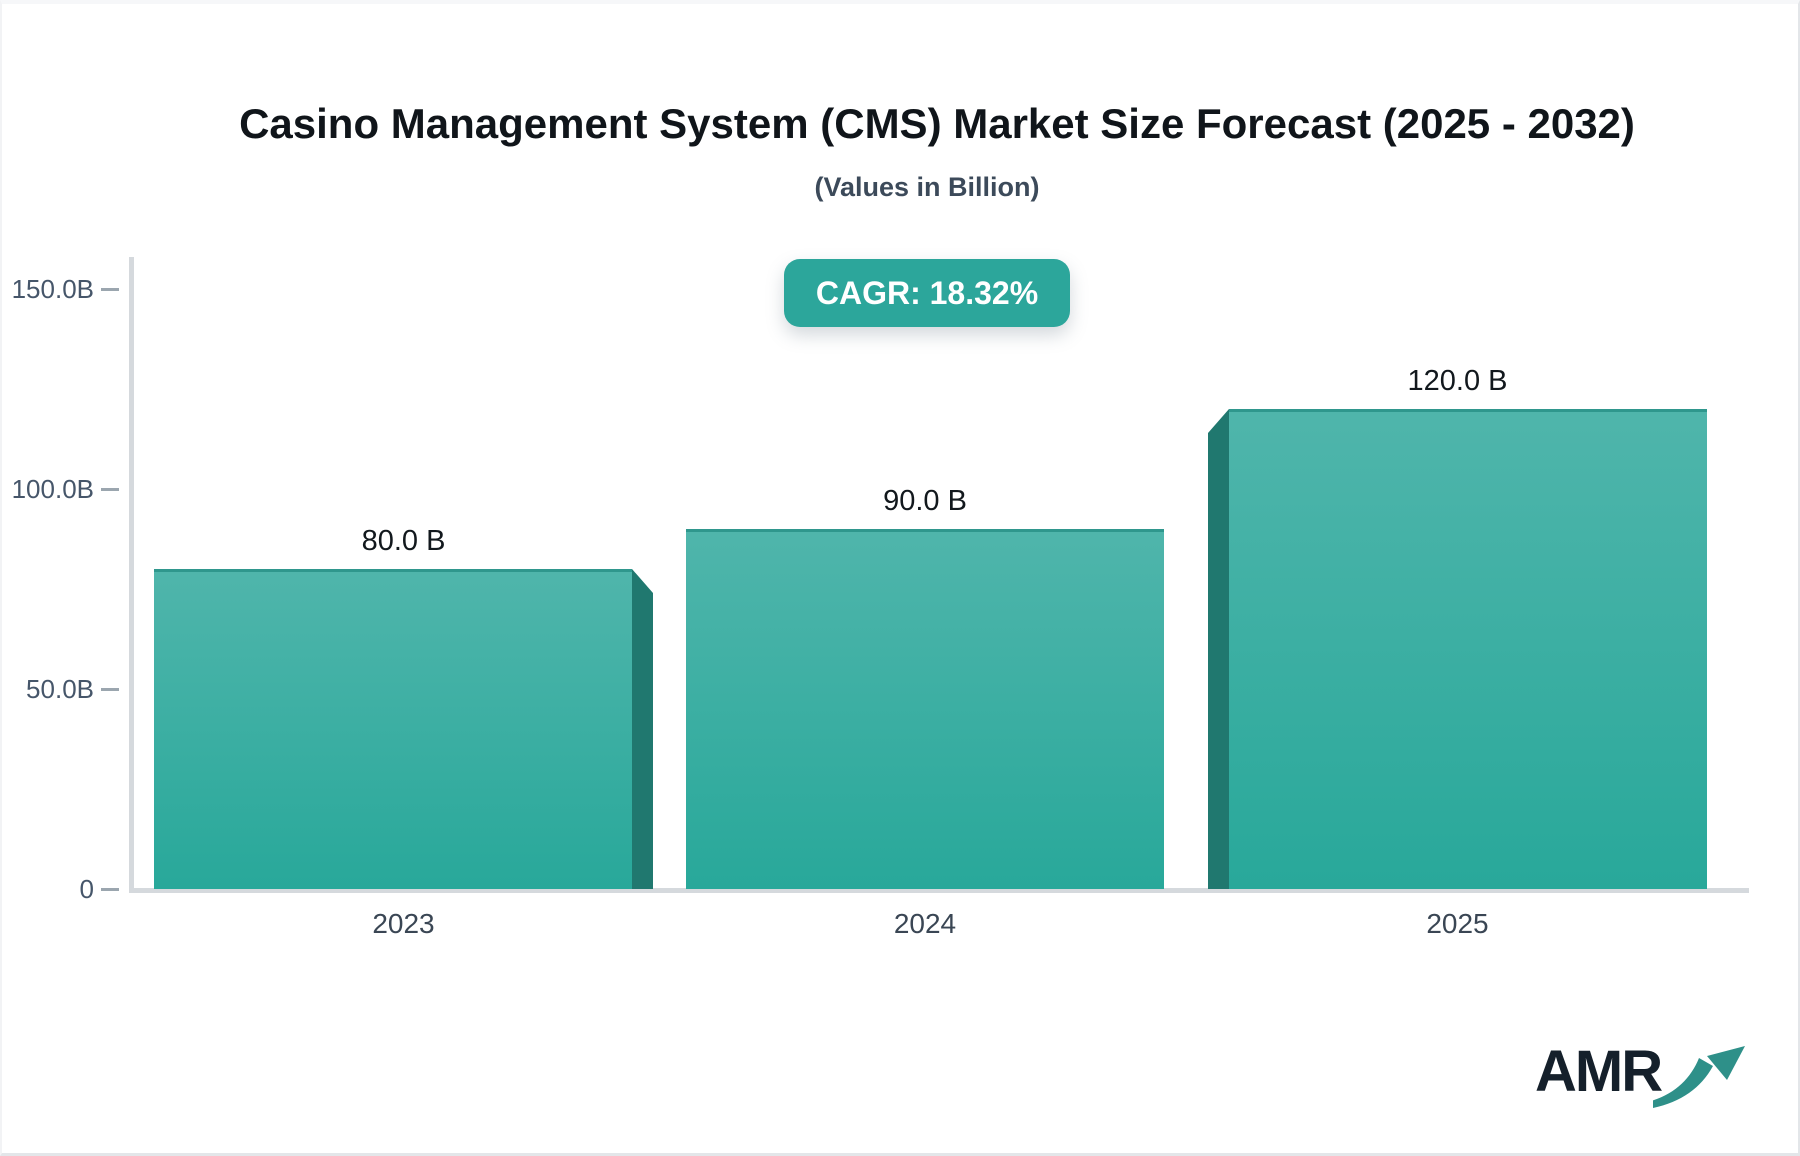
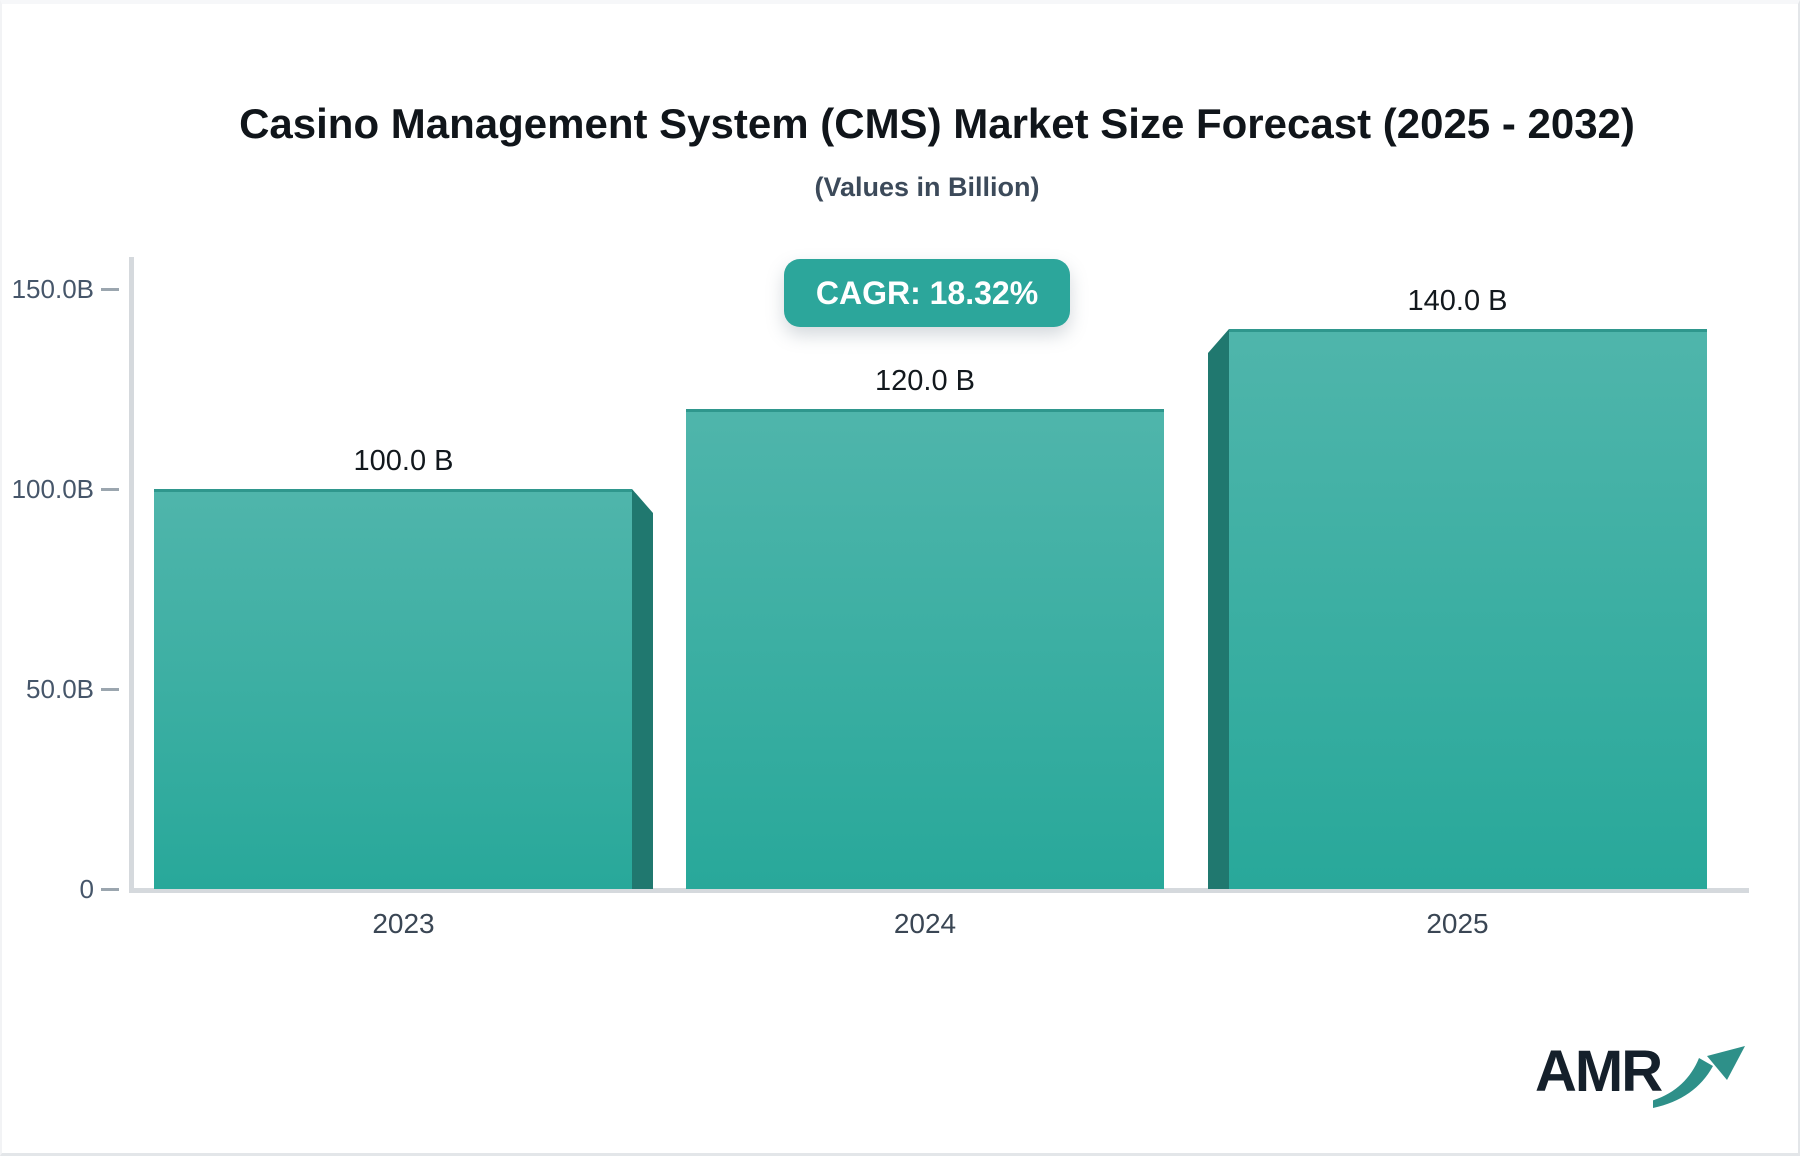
2023: 80.0 -> 100.0
2024: 90.0 -> 120.0
2025: 120.0 -> 140.0
